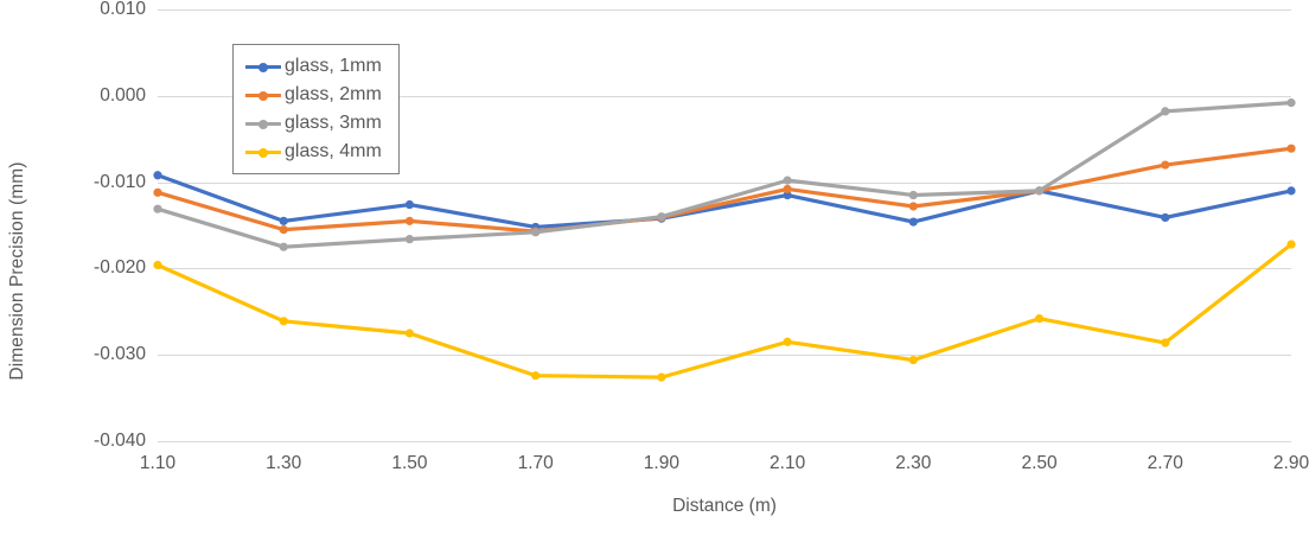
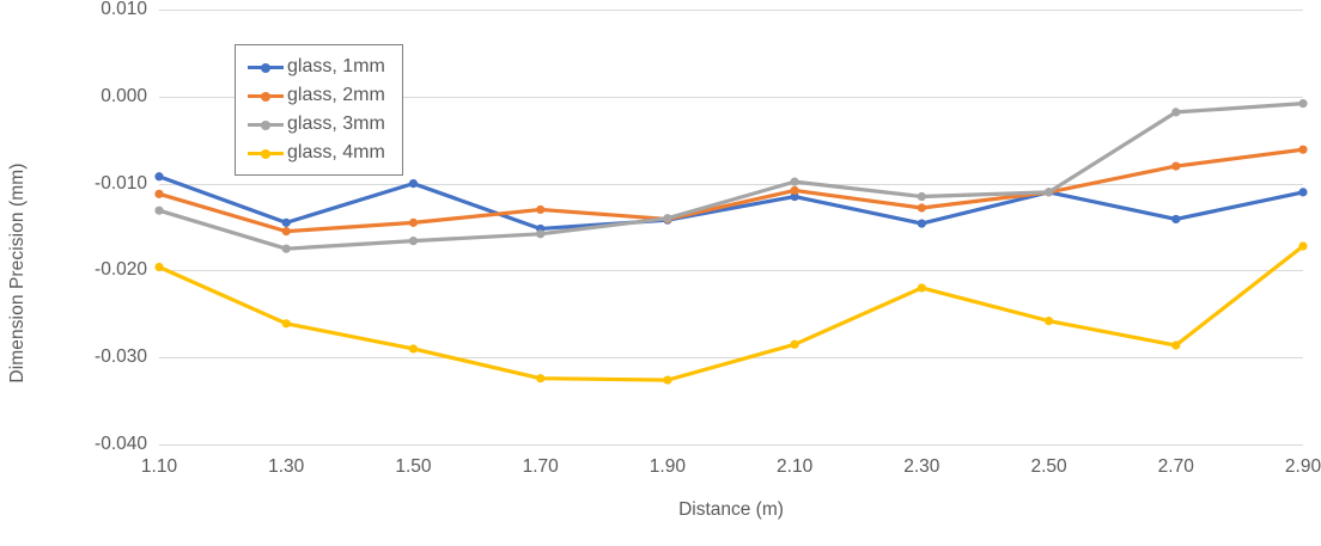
glass, 1mm/1.50: -0.013 -> -0.010
glass, 4mm/1.50: -0.028 -> -0.029
glass, 2mm/1.70: -0.016 -> -0.013
glass, 4mm/2.30: -0.031 -> -0.022
